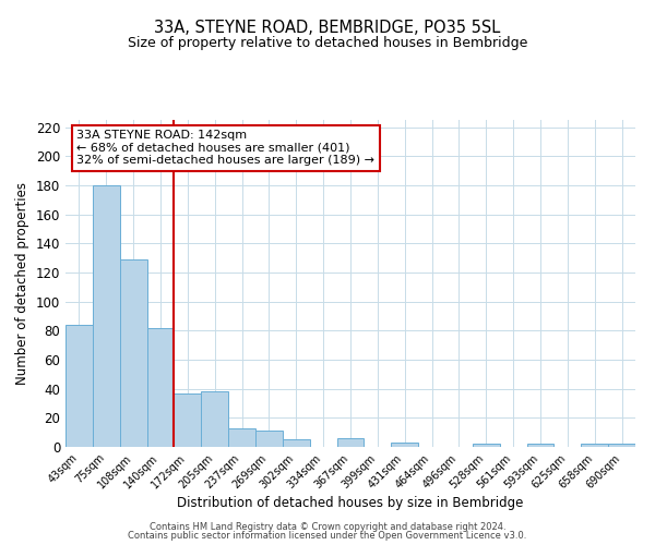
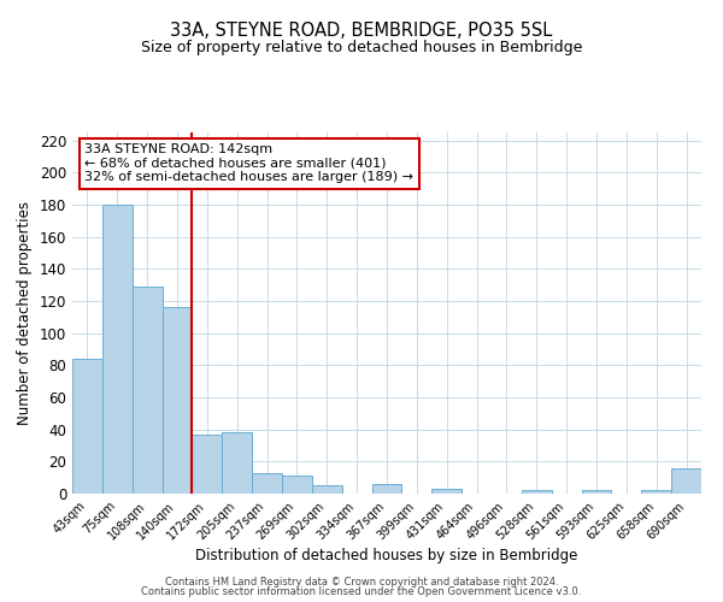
140sqm: 82 -> 116
690sqm: 2 -> 16
